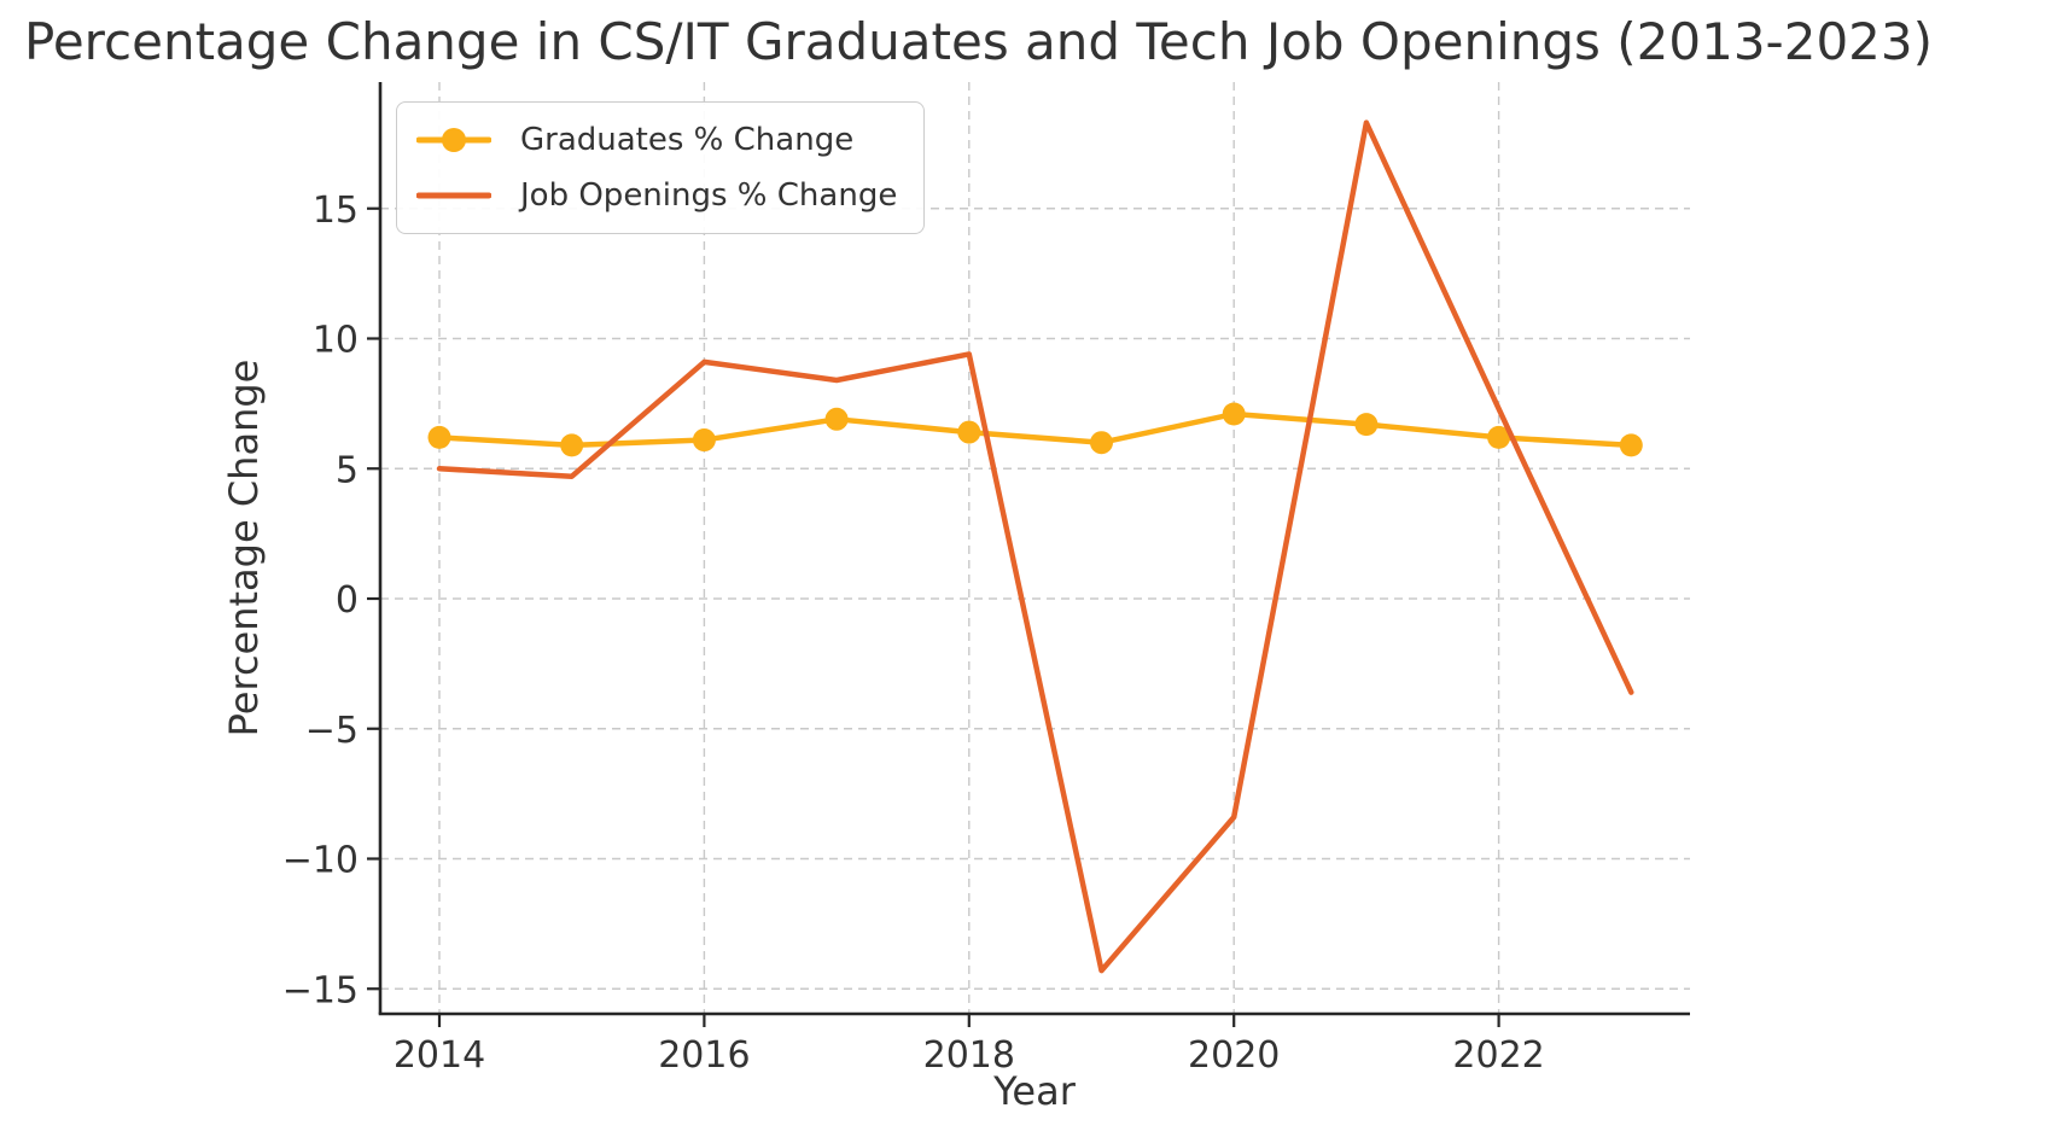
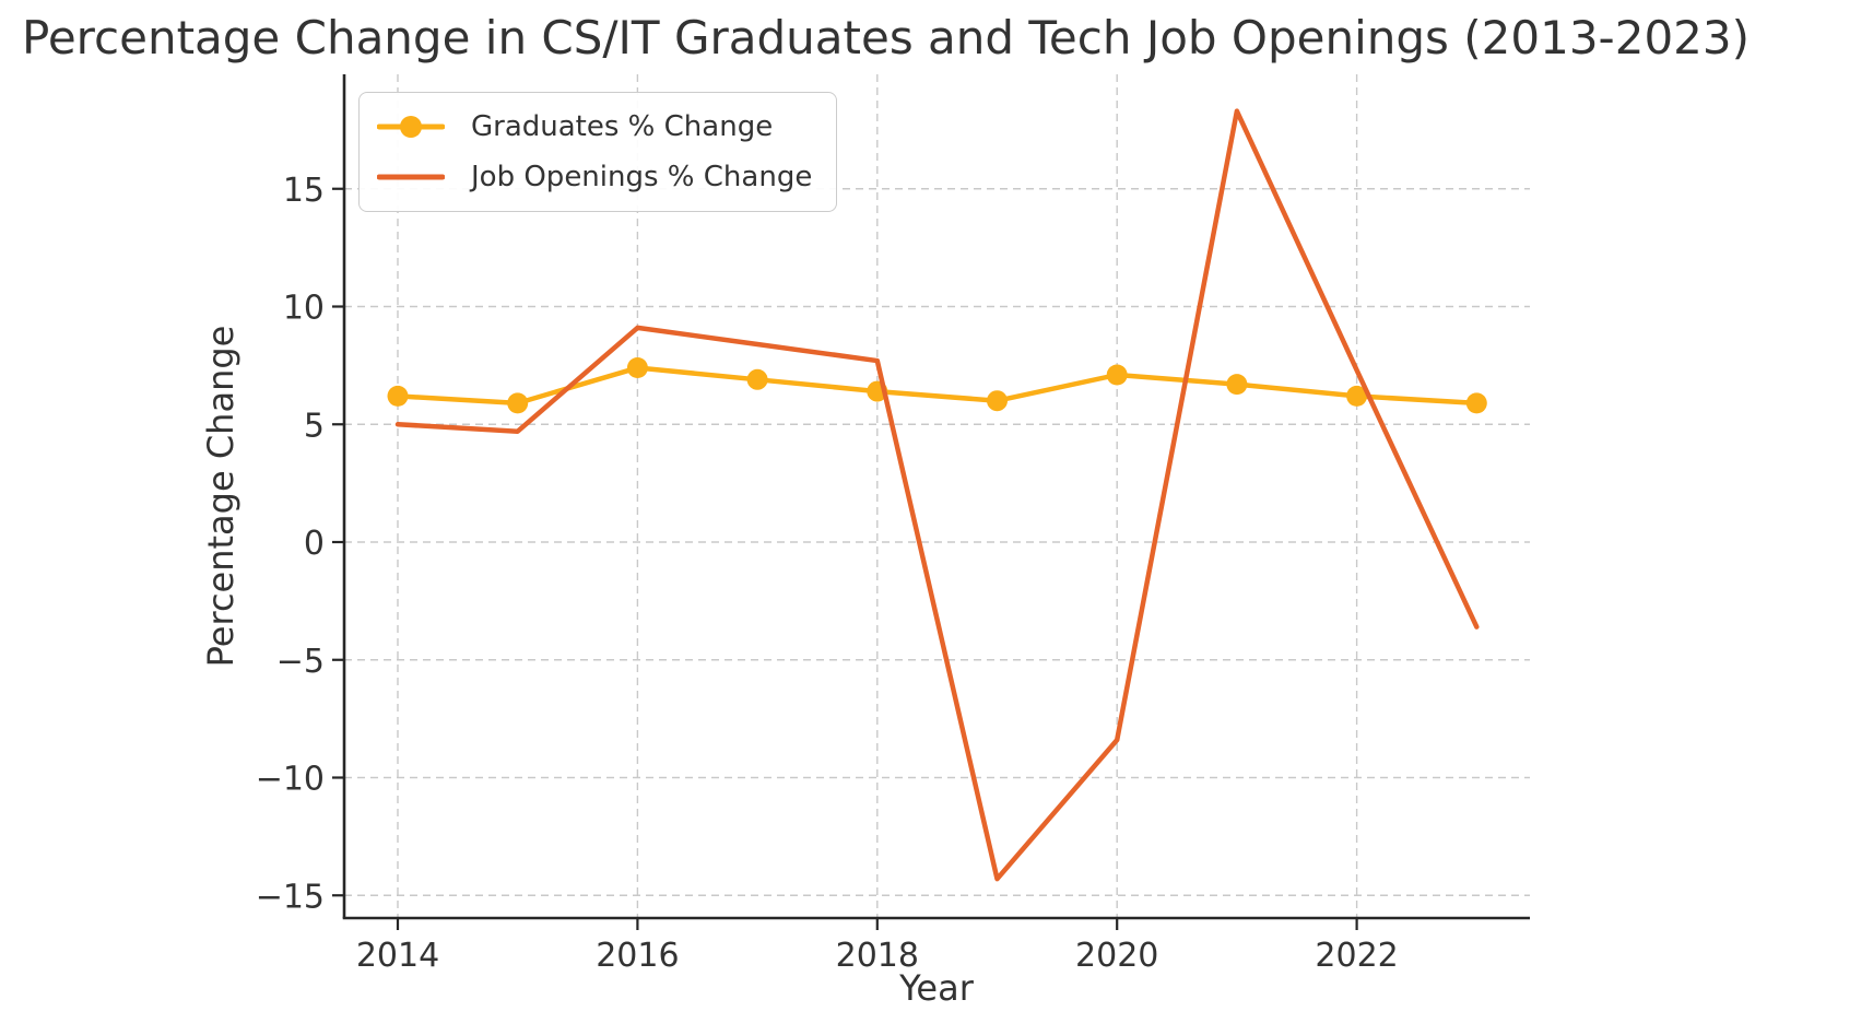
Graduates % Change/2016: 6.1 -> 7.4
Job Openings % Change/2018: 9.4 -> 7.7
